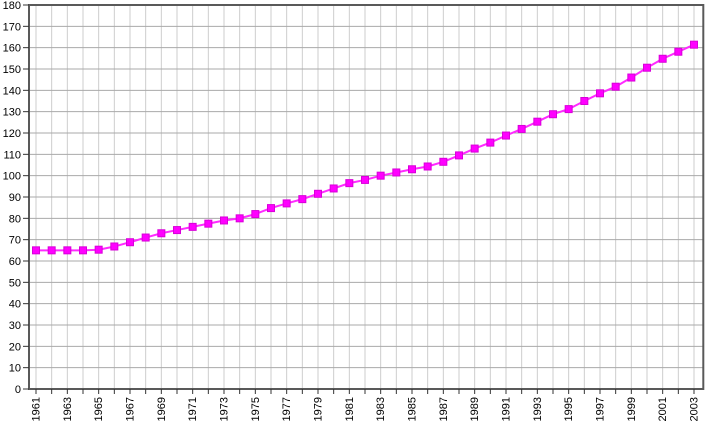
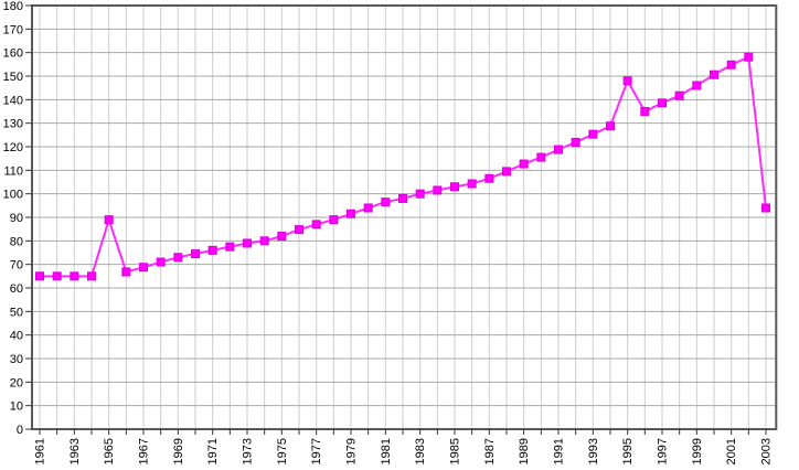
1965: 65 -> 89
1995: 131 -> 148
2003: 161 -> 94
